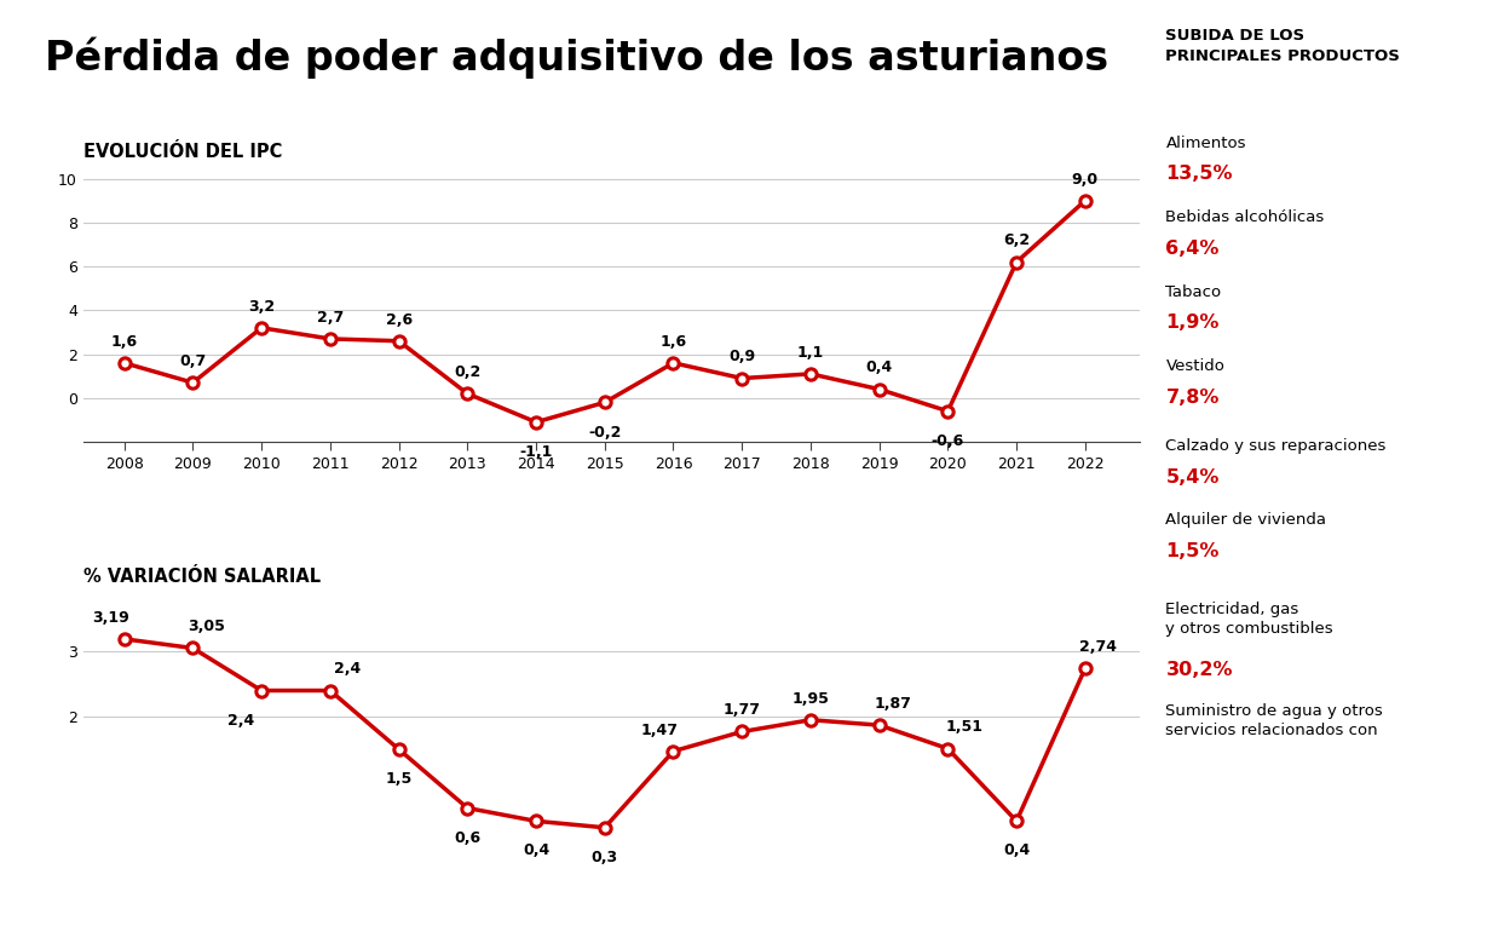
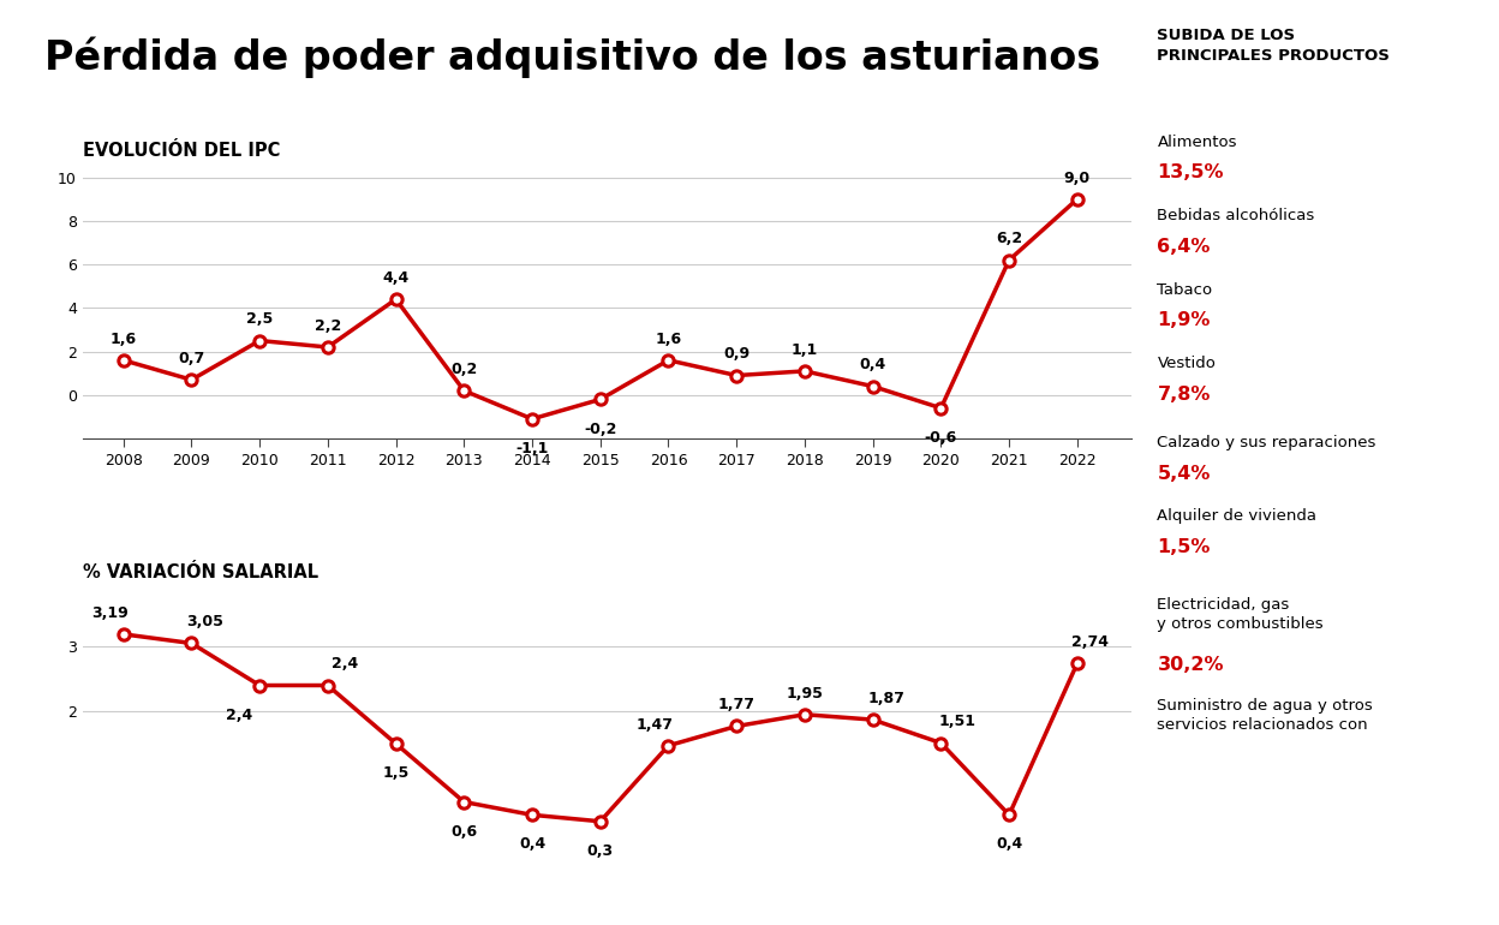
EVOLUCIÓN DEL IPC/2010: 3,2 -> 2,5
EVOLUCIÓN DEL IPC/2011: 2,7 -> 2,2
EVOLUCIÓN DEL IPC/2012: 2,6 -> 4,4
